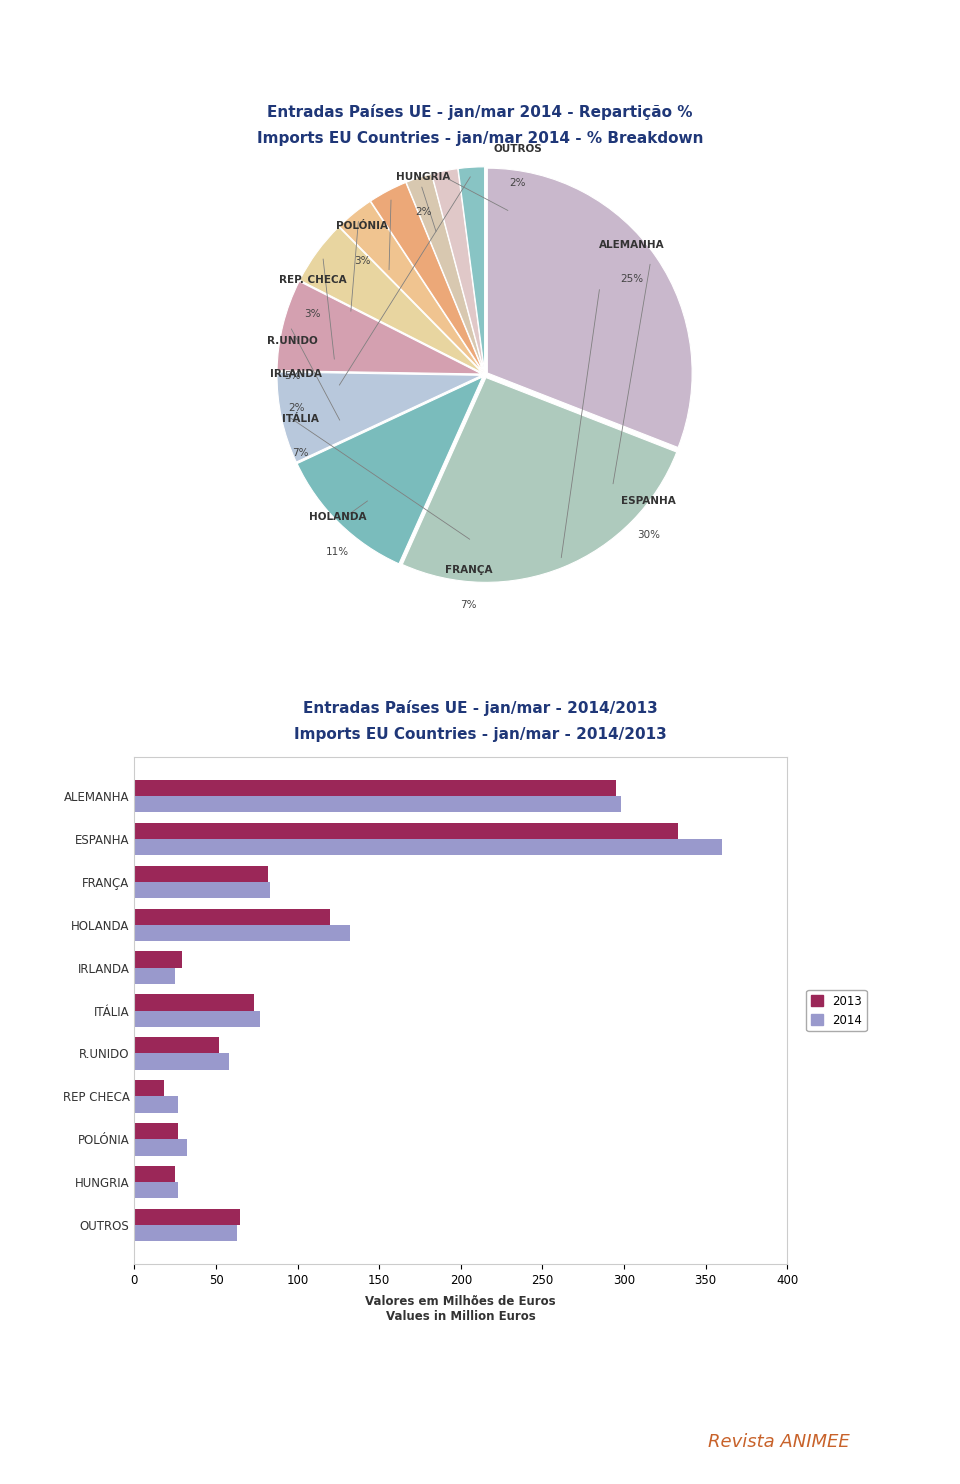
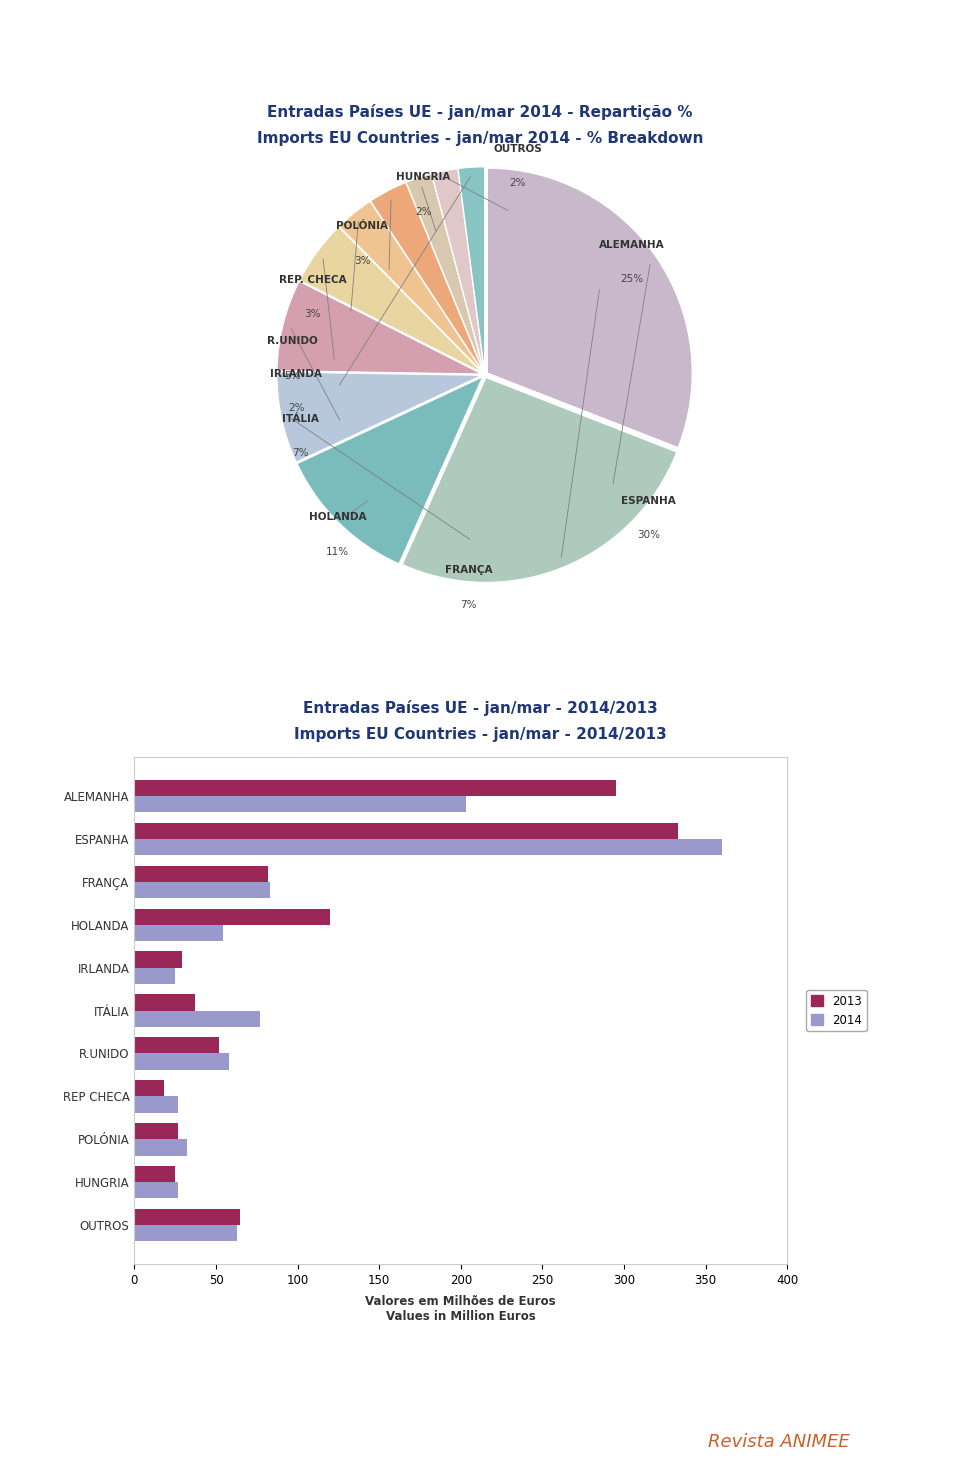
2014/ALEMANHA: 298 -> 203
2014/HOLANDA: 132 -> 54
2013/ITÁLIA: 73 -> 37
